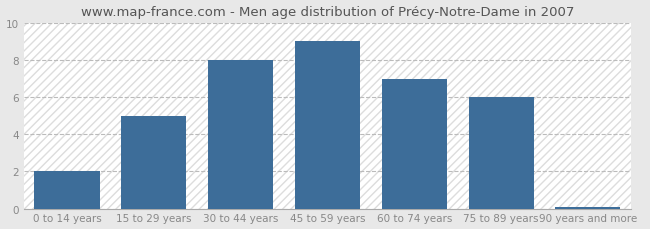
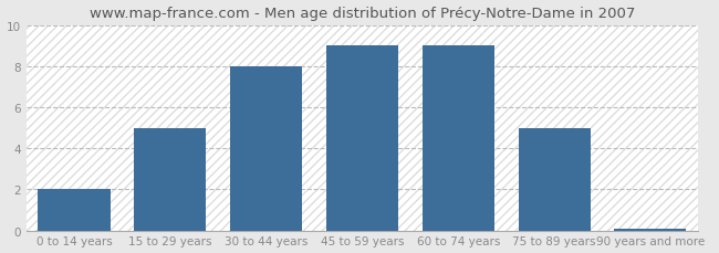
60 to 74 years: 7.0 -> 9.0
75 to 89 years: 6.0 -> 5.0
